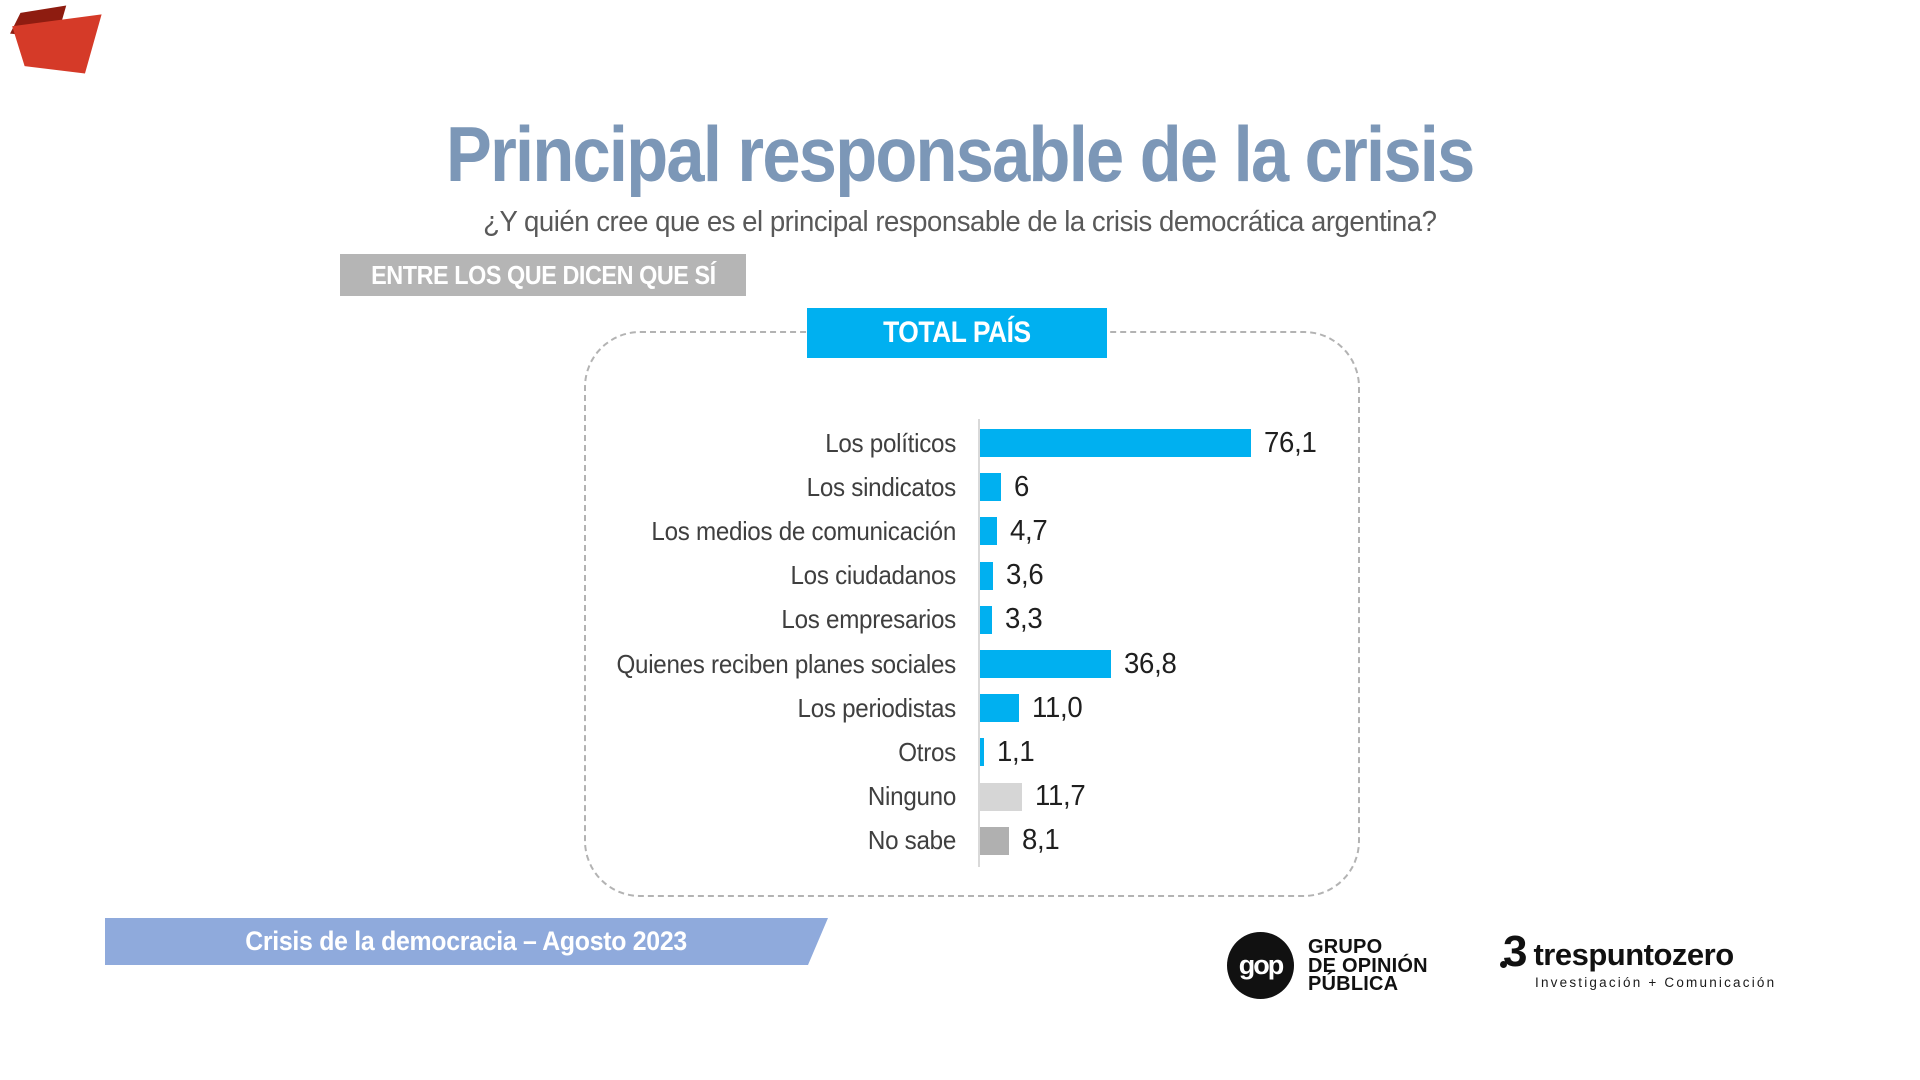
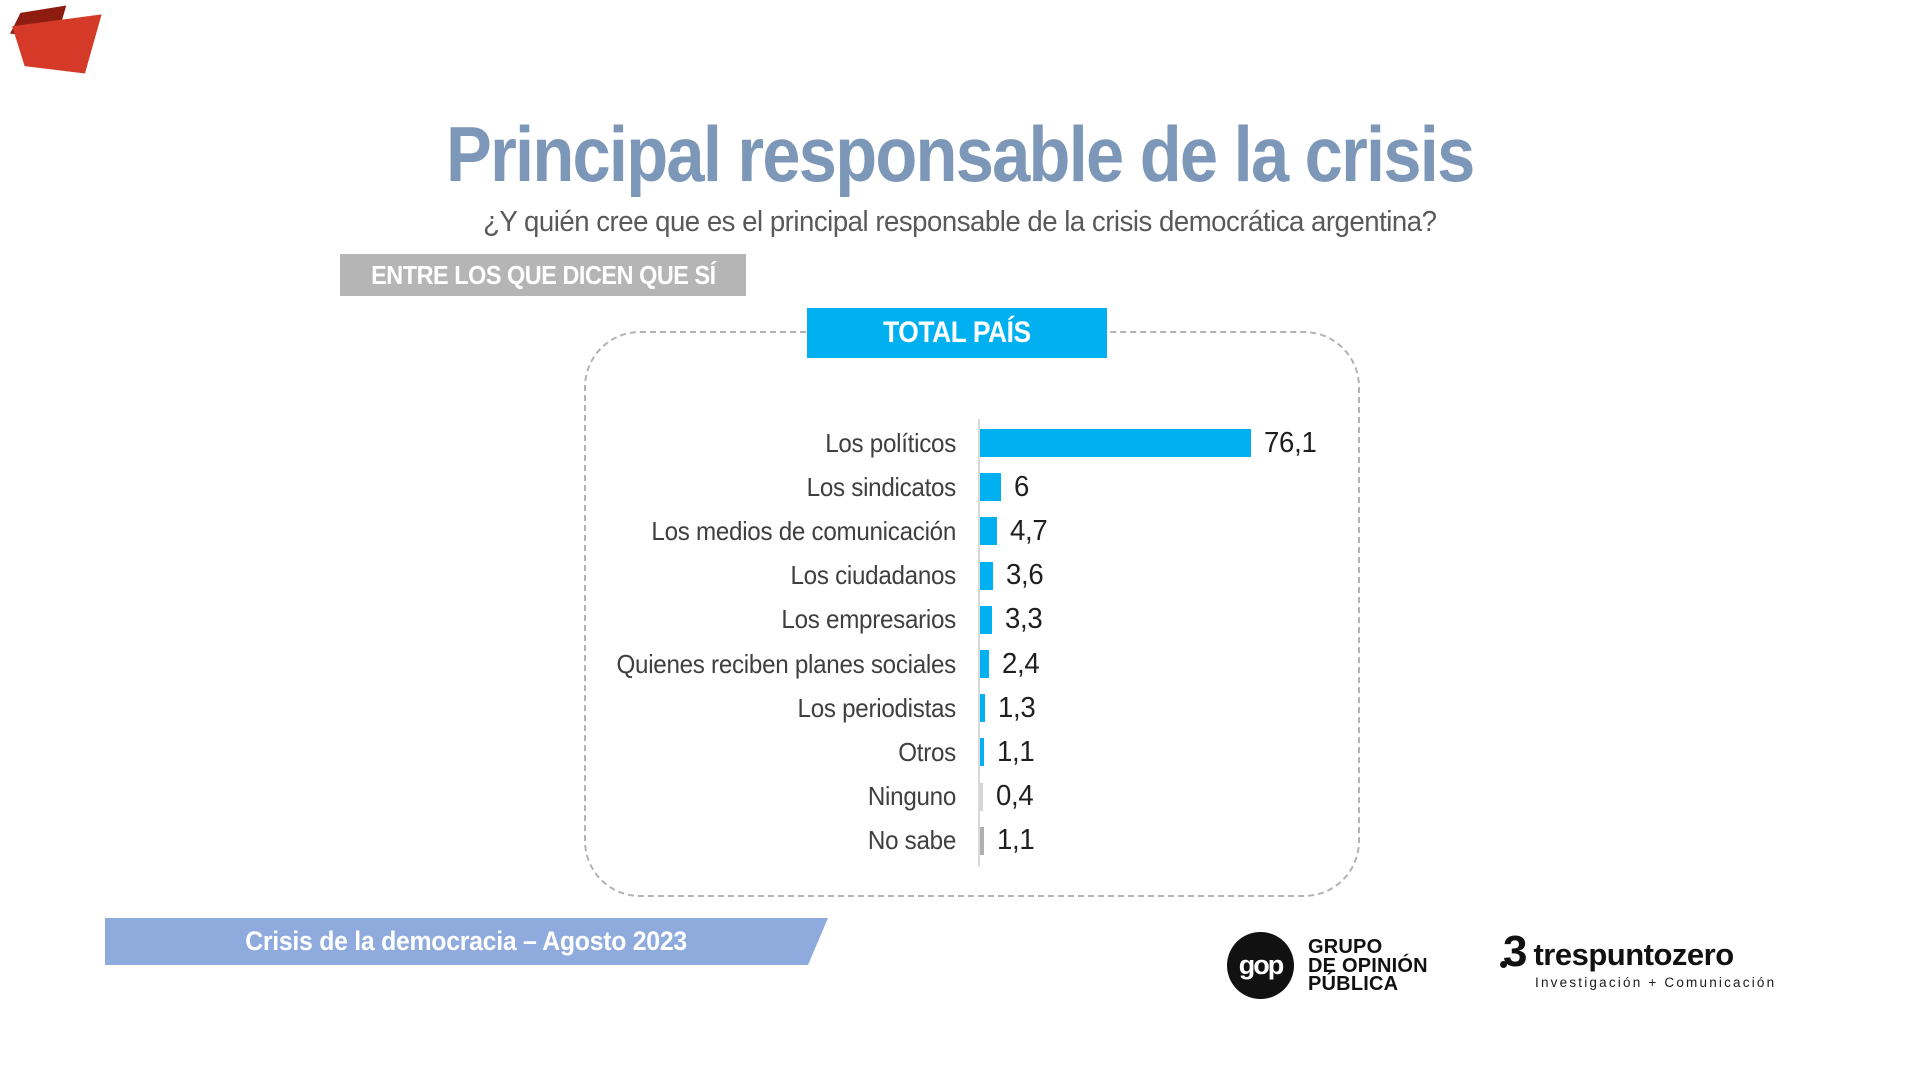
Quienes reciben planes sociales: 36,8 -> 2,4
Los periodistas: 11,0 -> 1,3
Ninguno: 11,7 -> 0,4
No sabe: 8,1 -> 1,1
